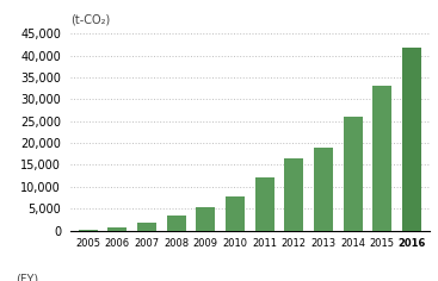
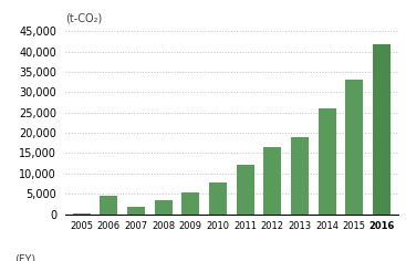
2006: 700 -> 4,500
